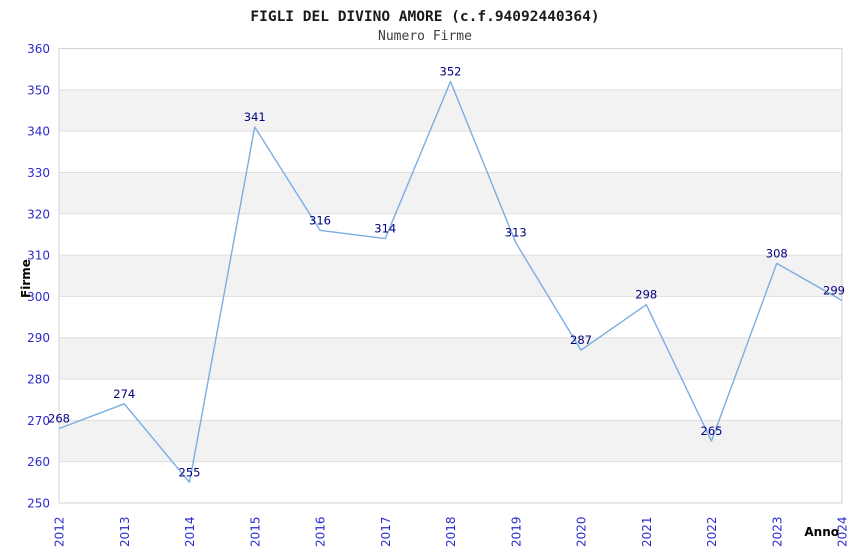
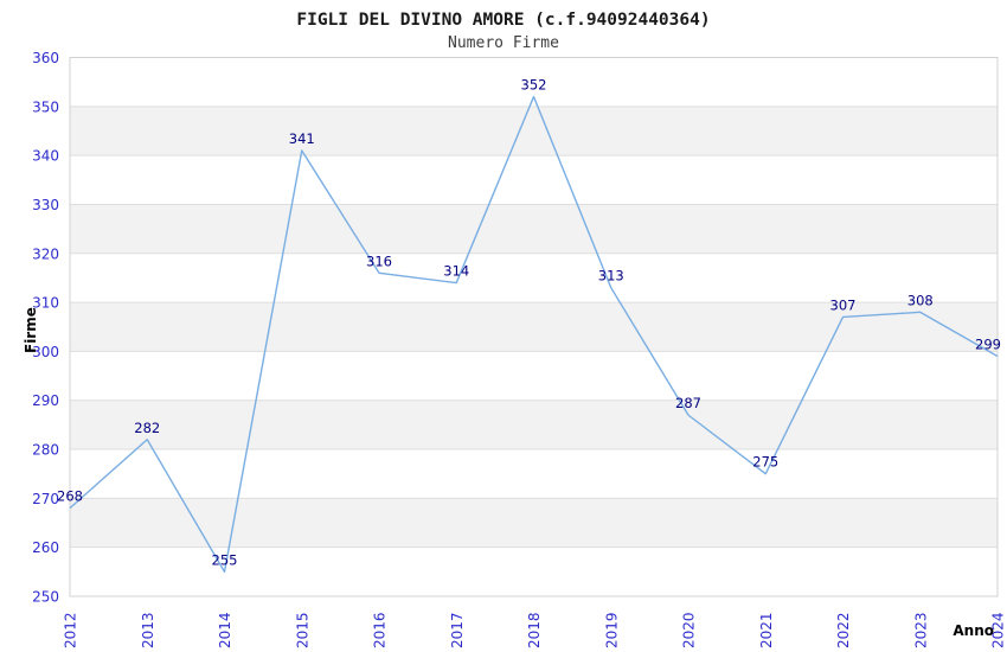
2013: 274 -> 282
2021: 298 -> 275
2022: 265 -> 307
